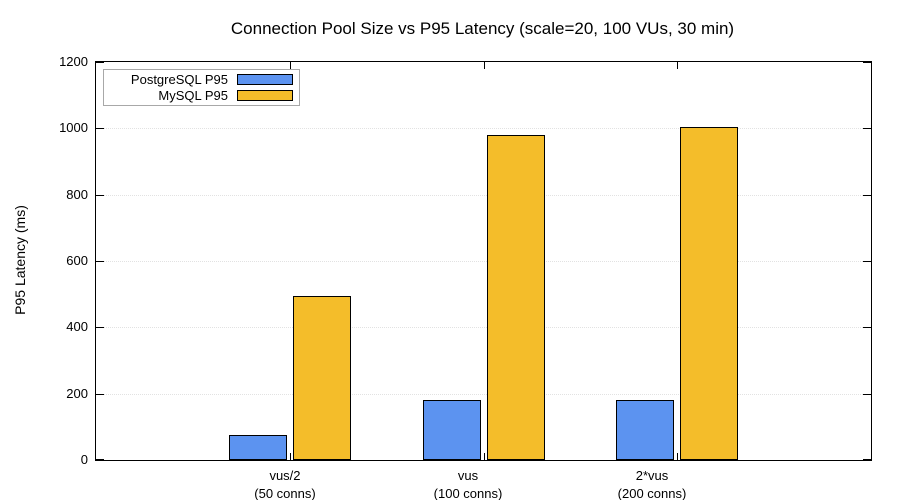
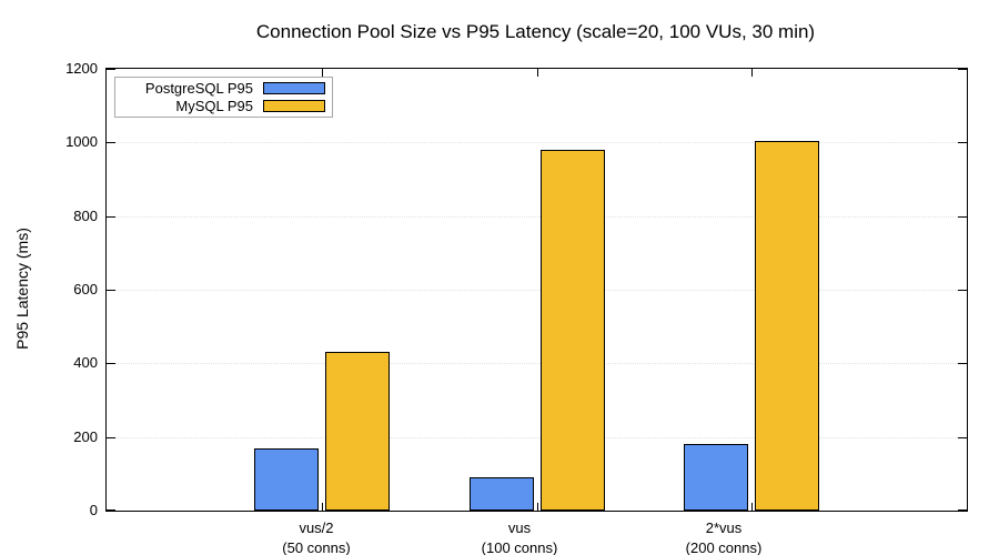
PostgreSQL P95/vus/2: 80 -> 170
MySQL P95/vus/2: 500 -> 430
PostgreSQL P95/vus: 180 -> 90
